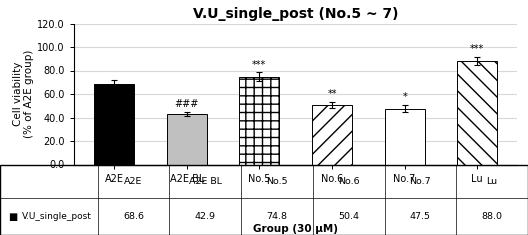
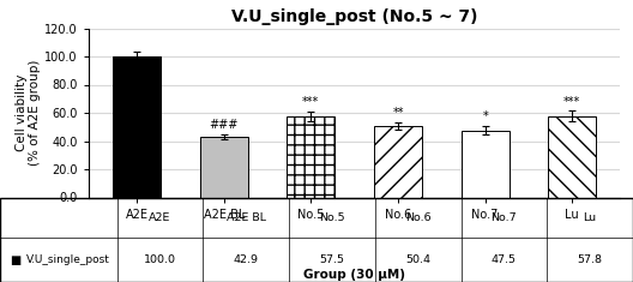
A2E: 68.6 -> 100.0
No.5: 74.8 -> 57.5
Lu: 88.0 -> 57.8
